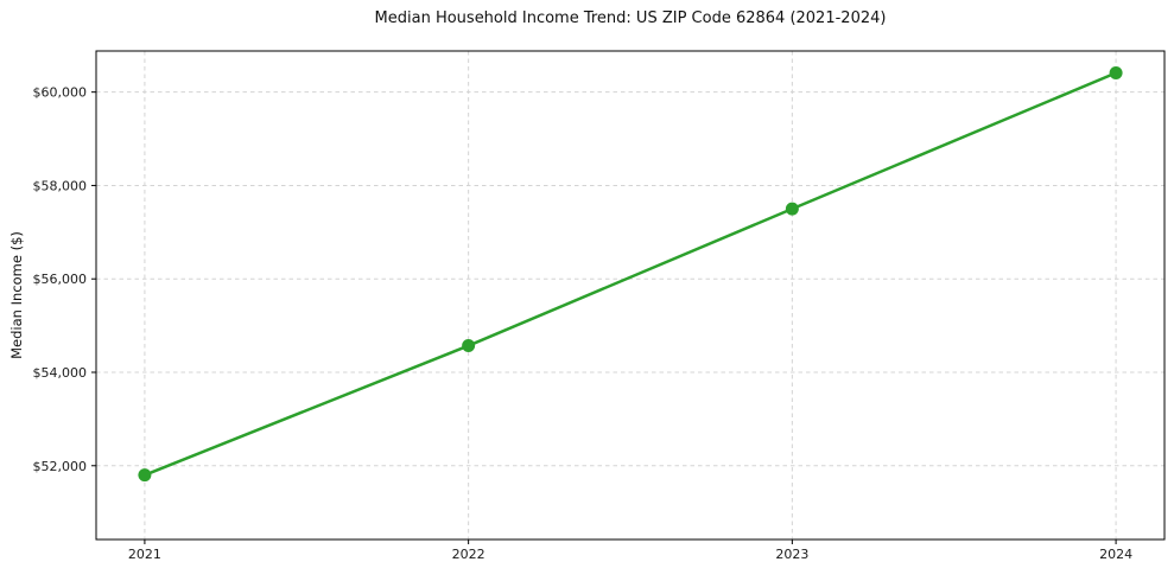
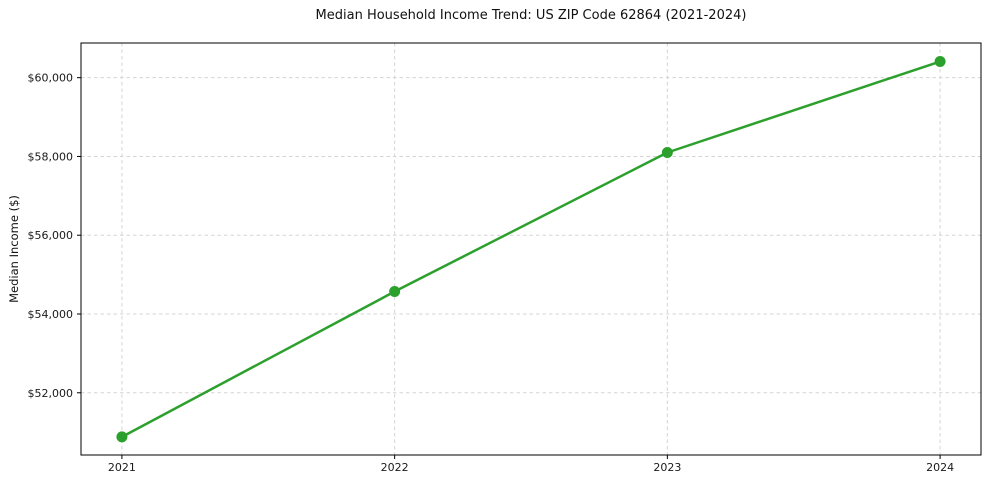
2021: $51800 -> $50900
2023: $57500 -> $58100
